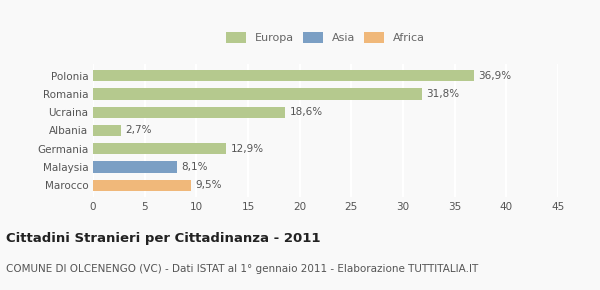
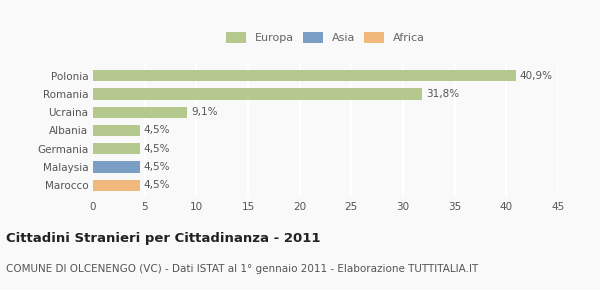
Polonia: 36,9% -> 40,9%
Ucraina: 18,6% -> 9,1%
Albania: 2,7% -> 4,5%
Germania: 12,9% -> 4,5%
Malaysia: 8,1% -> 4,5%
Marocco: 9,5% -> 4,5%
